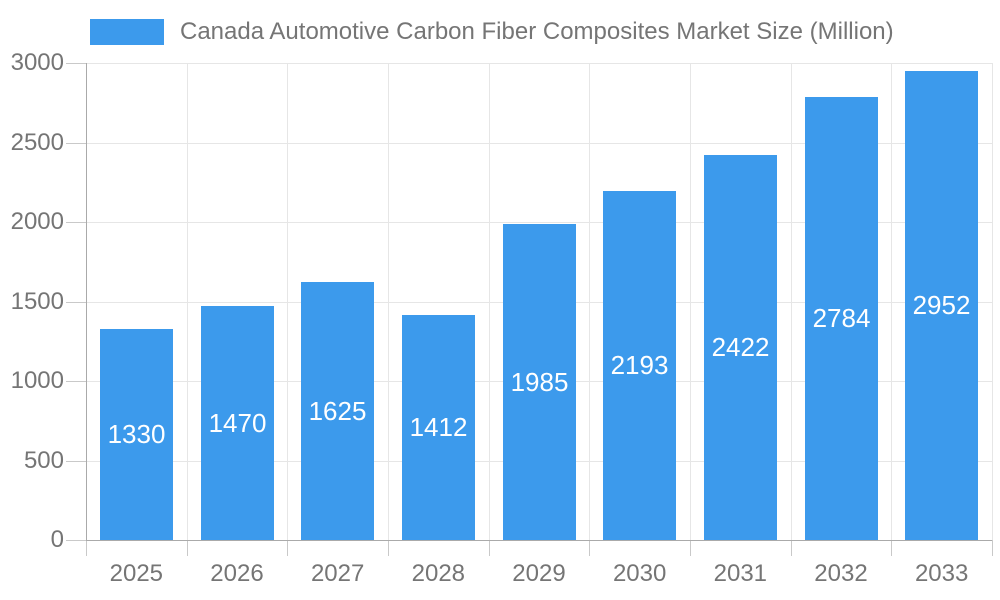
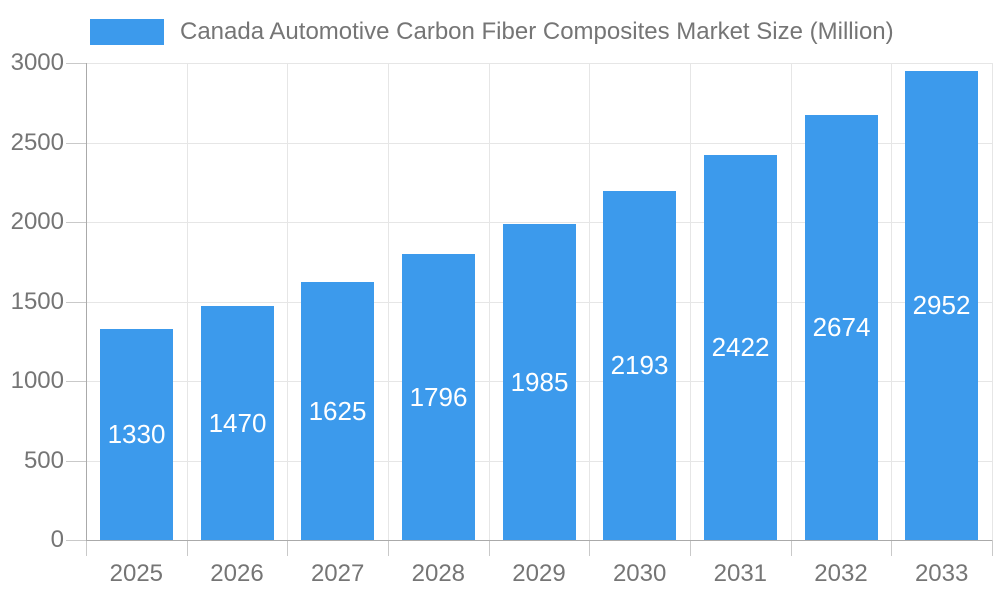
2028: 1412 -> 1796
2032: 2784 -> 2674
